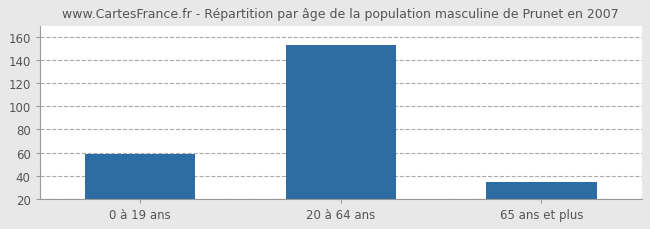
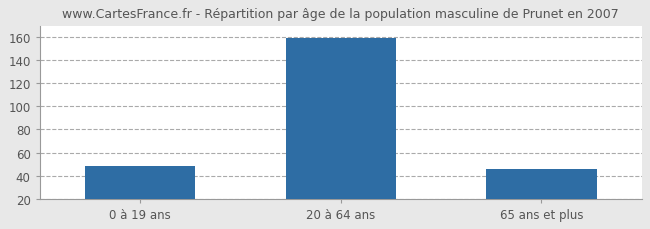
0 à 19 ans: 59 -> 48
20 à 64 ans: 153 -> 159
65 ans et plus: 34 -> 46
